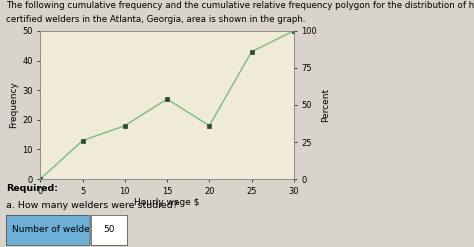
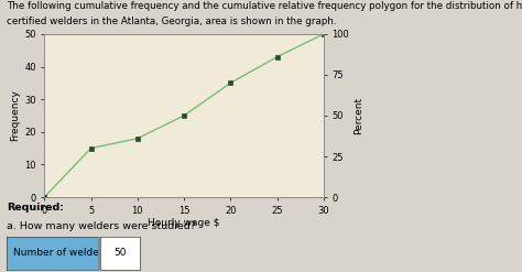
5: 13 -> 15
15: 27 -> 25
20: 18 -> 35
